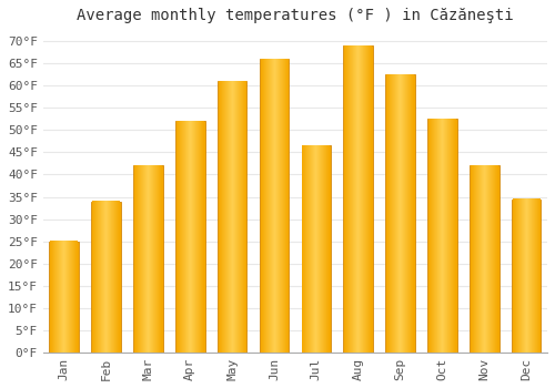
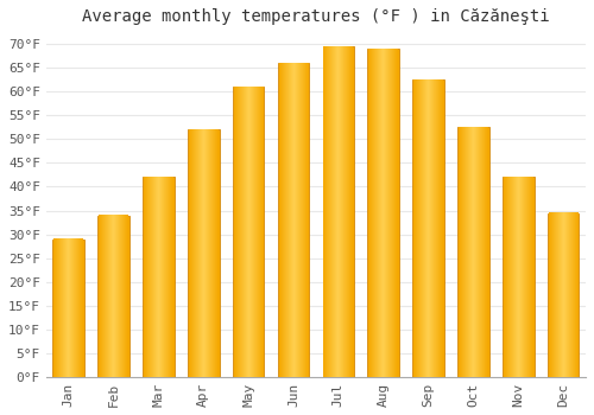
Jan: 25.0°F -> 29.0°F
Jul: 46.5°F -> 69.5°F
